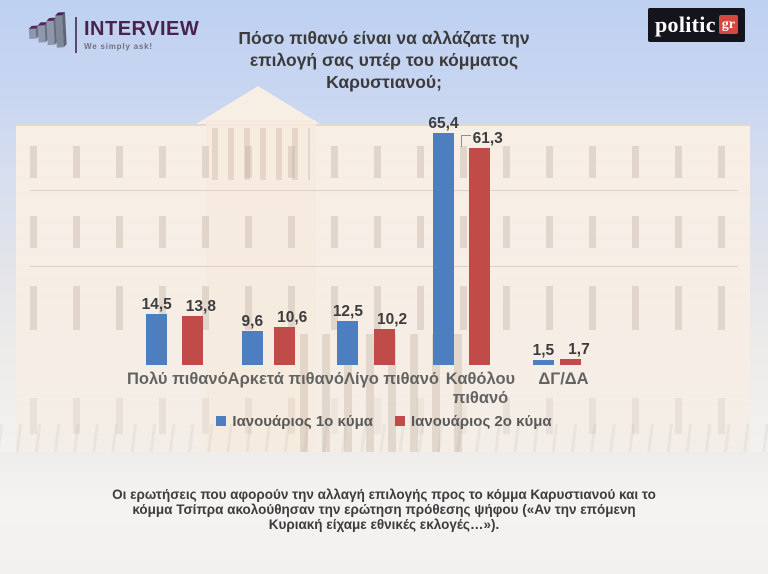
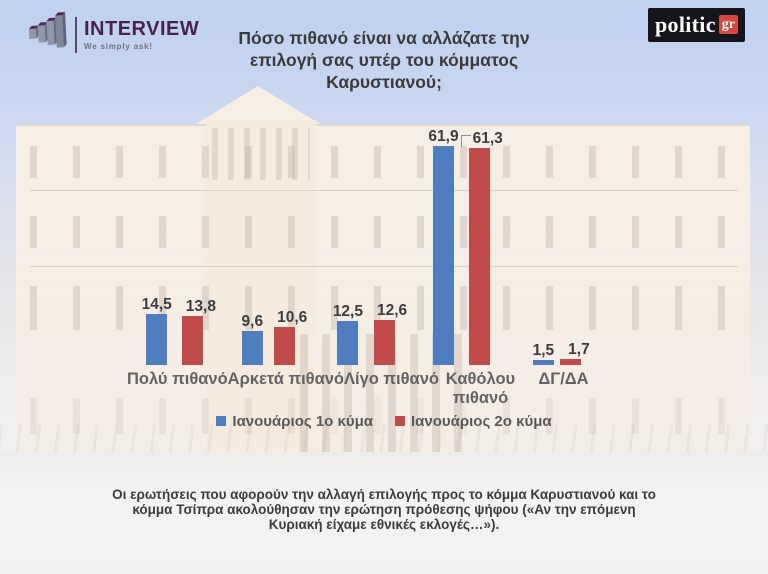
Ιανουάριος 2ο κύμα/Λίγο πιθανό: 10,2 -> 12,6
Ιανουάριος 1ο κύμα/Καθόλου πιθανό: 65,4 -> 61,9
